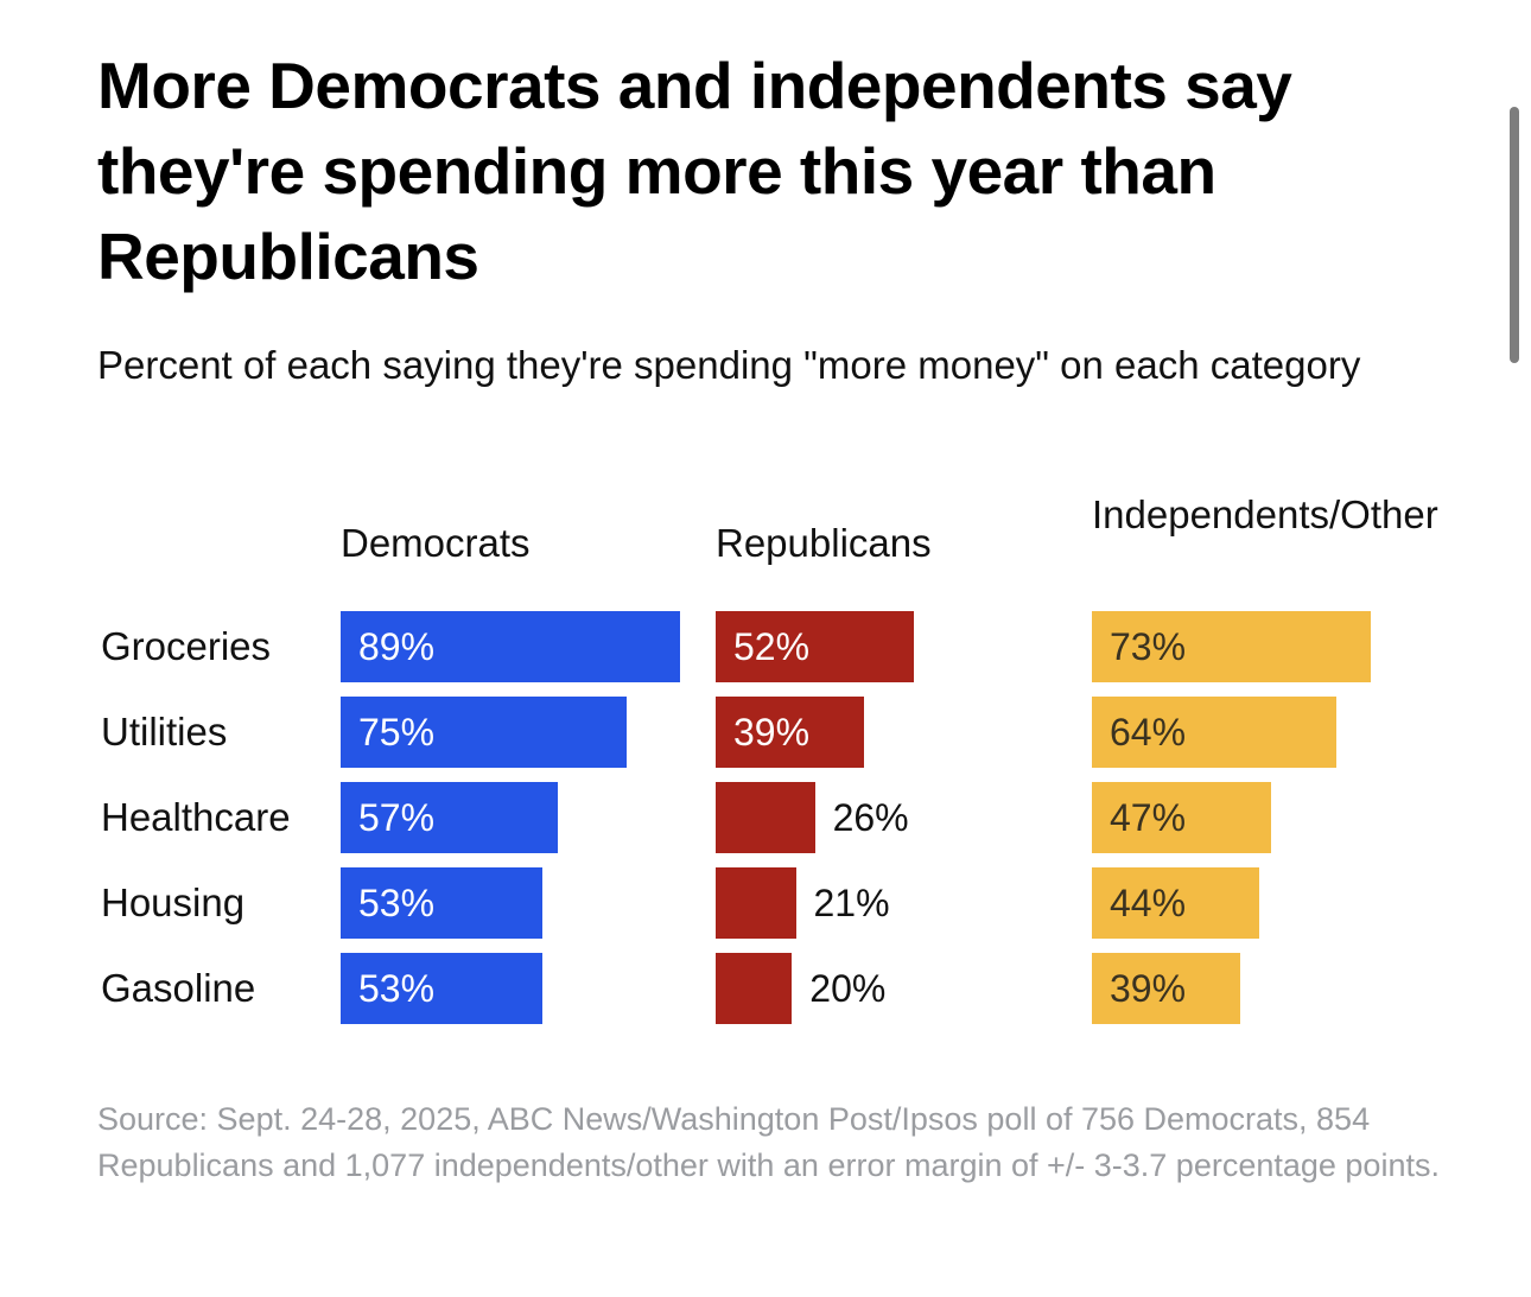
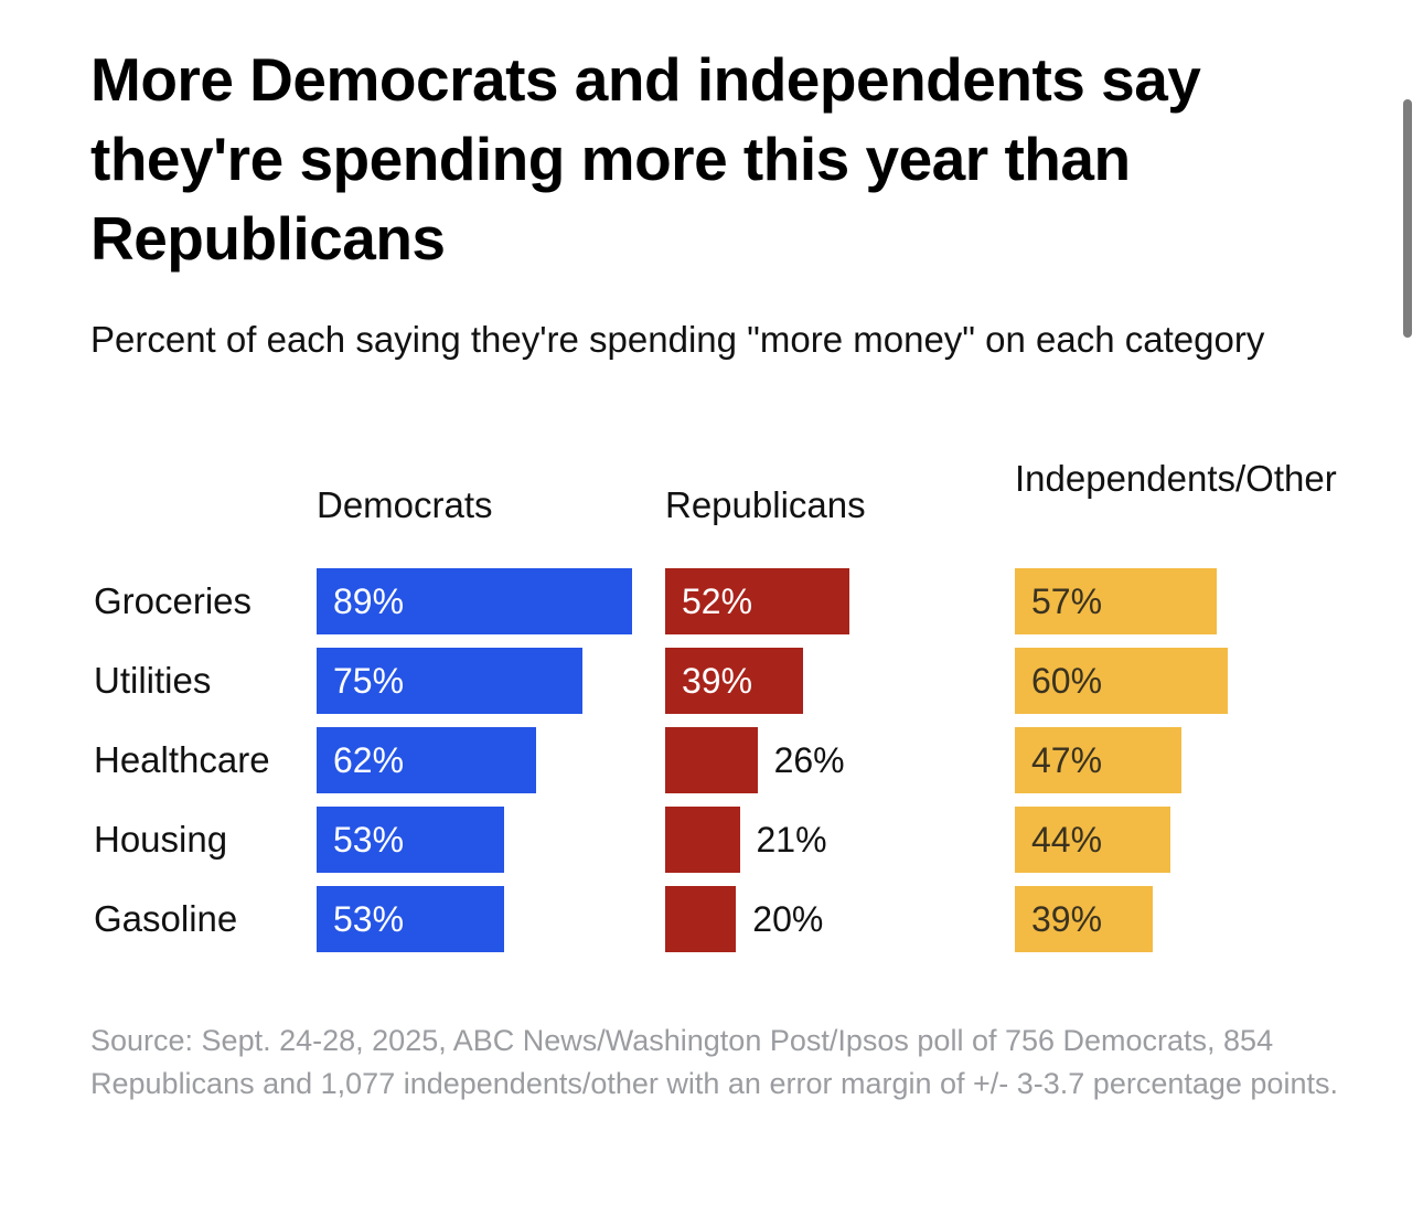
Independents/Other/Groceries: 73% -> 57%
Independents/Other/Utilities: 64% -> 60%
Democrats/Healthcare: 57% -> 62%
